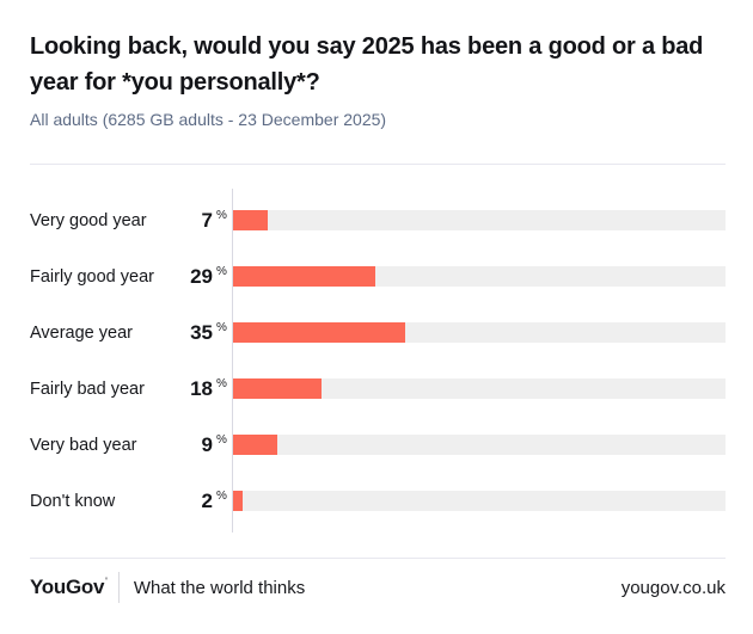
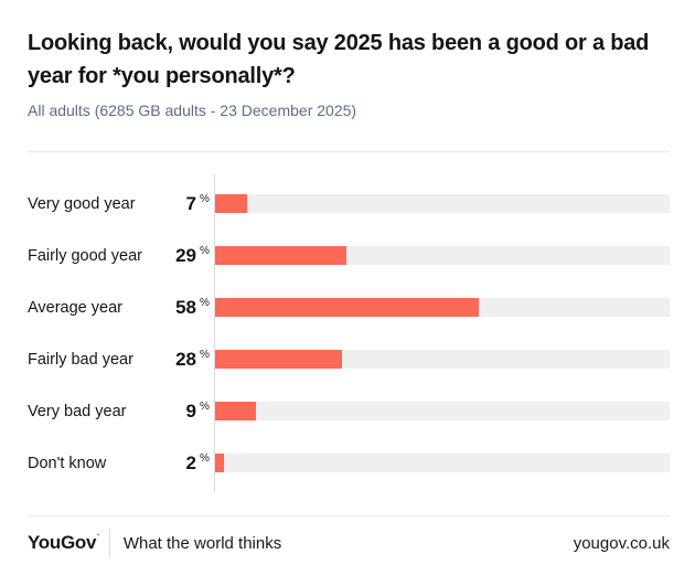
Average year: 35 -> 58
Fairly bad year: 18 -> 28
